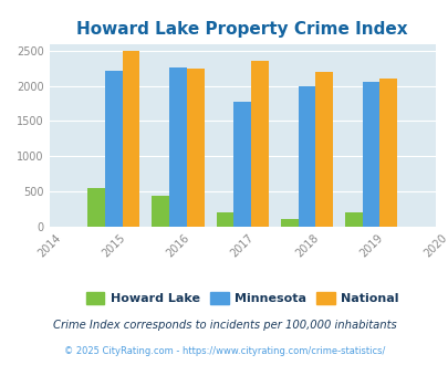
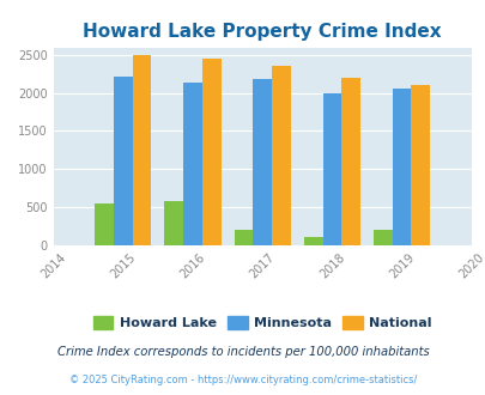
Howard Lake/2016: 440 -> 580
Minnesota/2016: 2260 -> 2130
National/2016: 2240 -> 2450
Minnesota/2017: 1780 -> 2180
